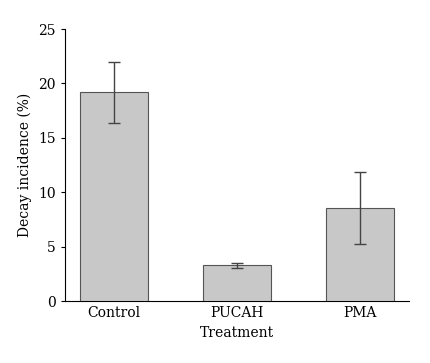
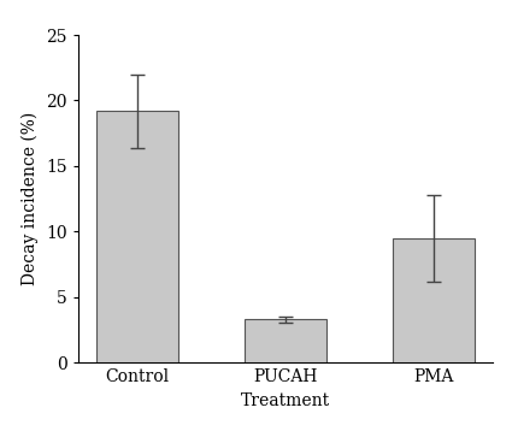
PMA: 8.6 -> 9.5
